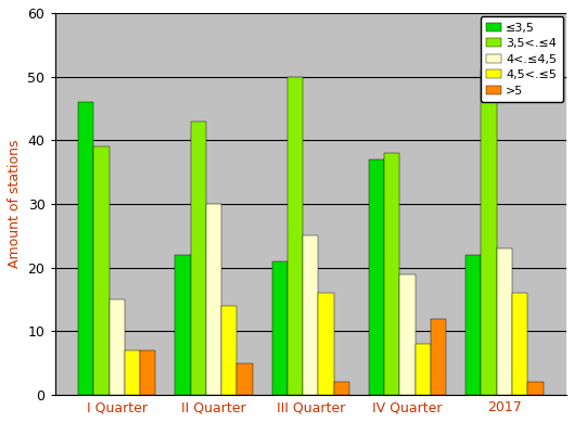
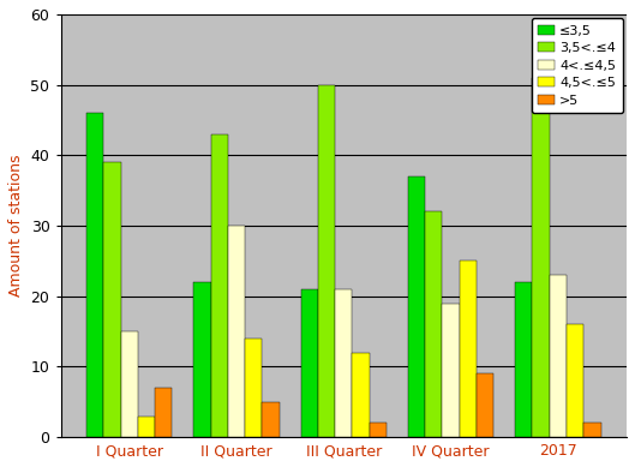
4,5<.≤5/I Quarter: 7 -> 3
4<.≤4,5/III Quarter: 25 -> 21
4,5<.≤5/III Quarter: 16 -> 12
3,5<.≤4/IV Quarter: 38 -> 32
4,5<.≤5/IV Quarter: 8 -> 25
>5/IV Quarter: 12 -> 9
